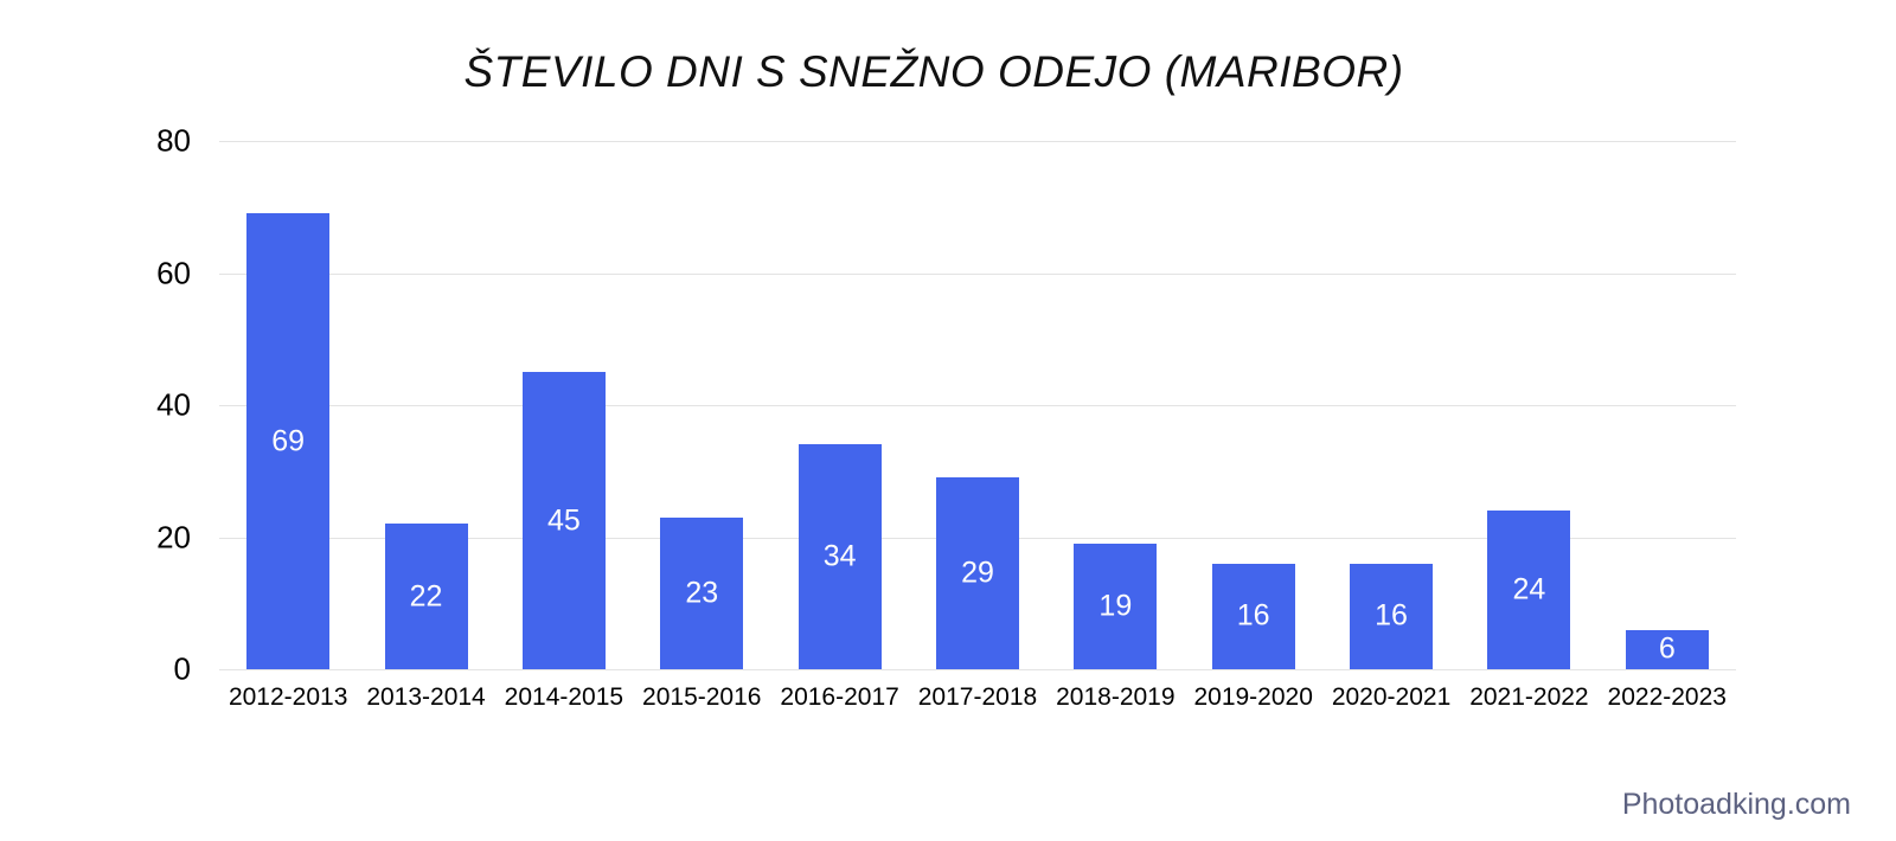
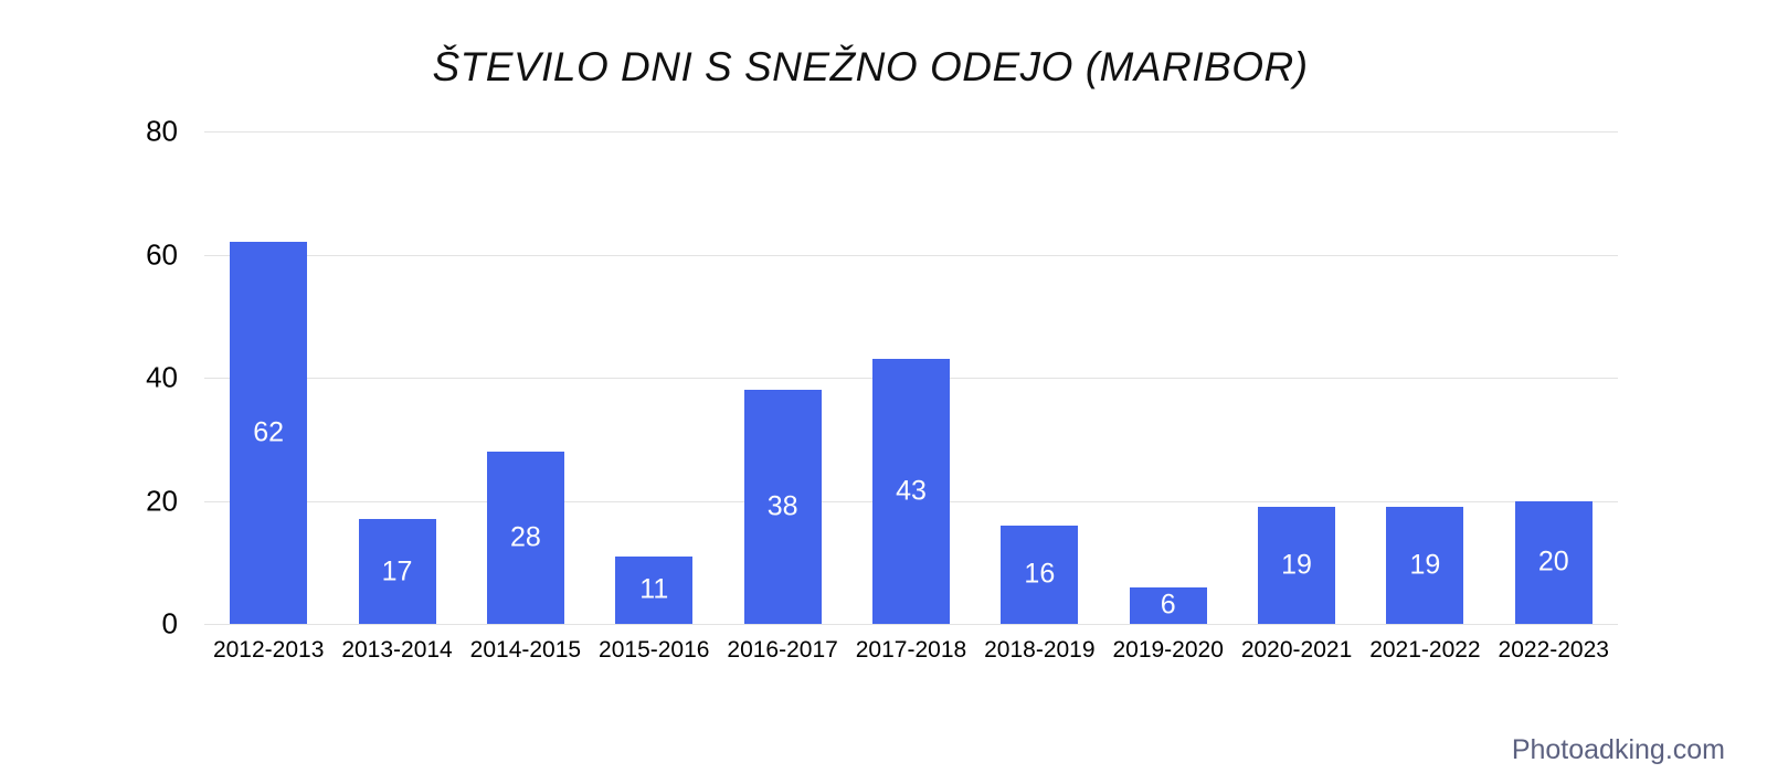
2012-2013: 69 -> 62
2013-2014: 22 -> 17
2014-2015: 45 -> 28
2015-2016: 23 -> 11
2016-2017: 34 -> 38
2017-2018: 29 -> 43
2018-2019: 19 -> 16
2019-2020: 16 -> 6
2020-2021: 16 -> 19
2021-2022: 24 -> 19
2022-2023: 6 -> 20
